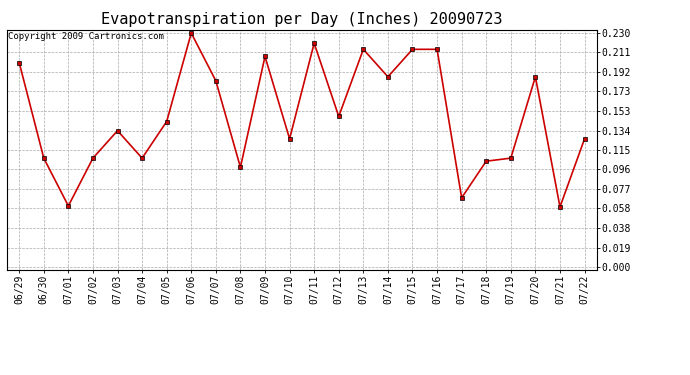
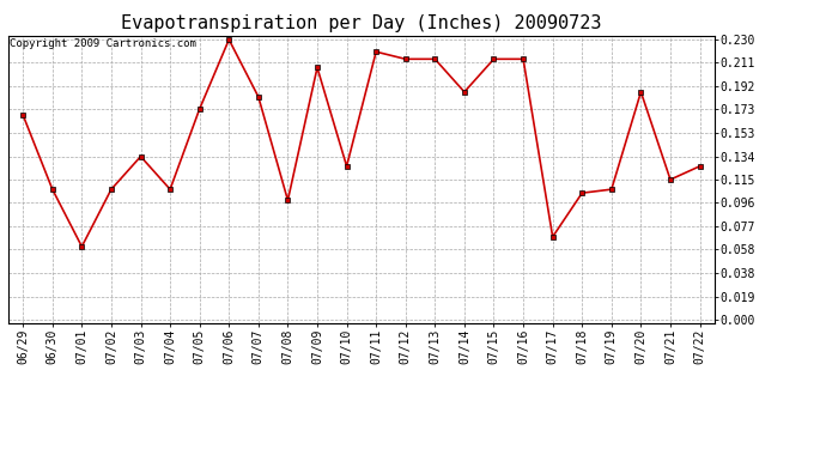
06/29: 0.201 -> 0.168
07/05: 0.143 -> 0.173
07/12: 0.148 -> 0.214
07/21: 0.059 -> 0.115
